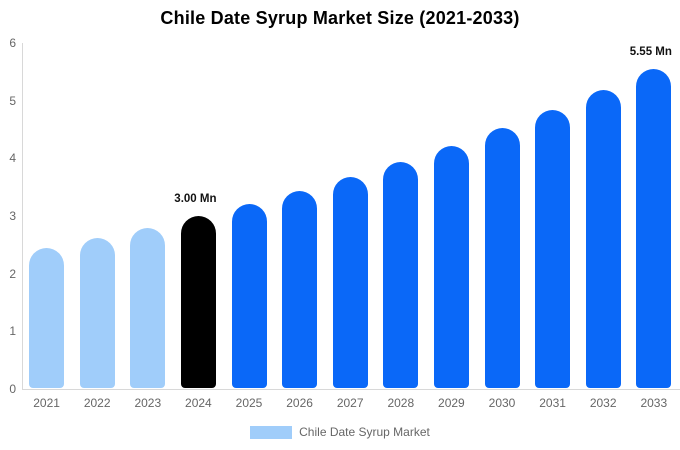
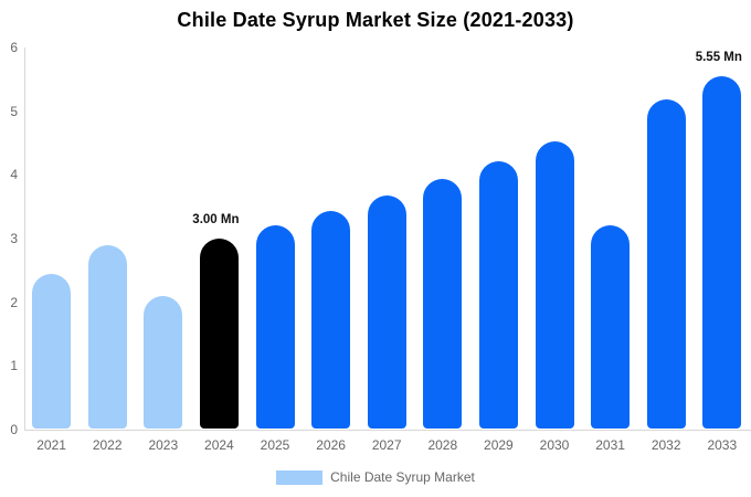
2022: 2.6 -> 2.9
2023: 2.8 -> 2.1
2031: 4.8 -> 3.2
